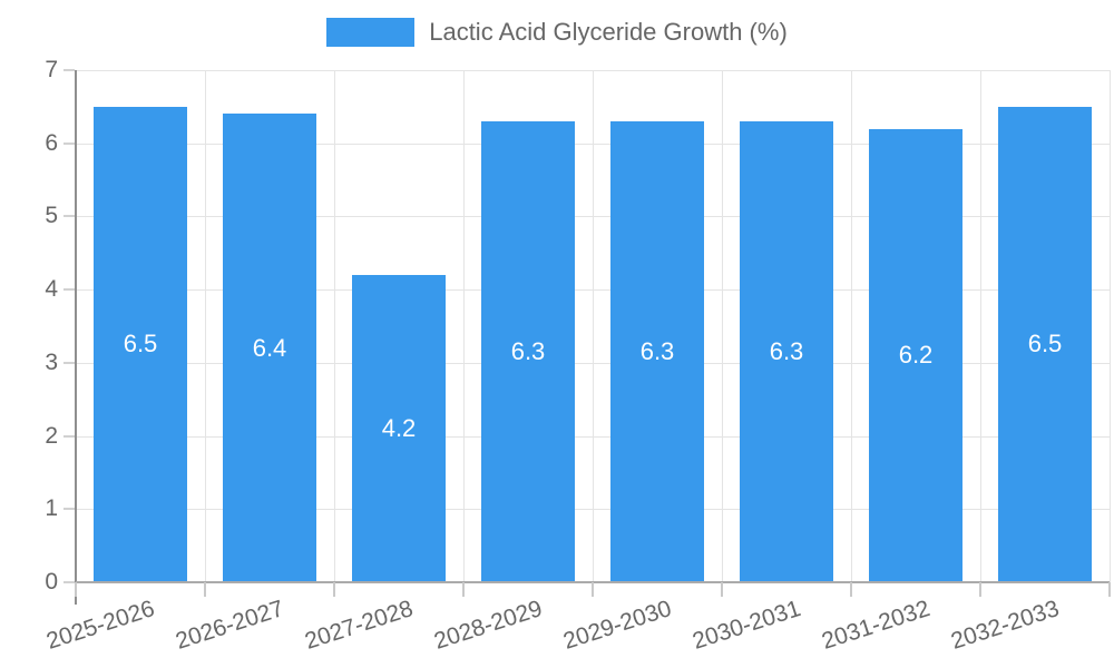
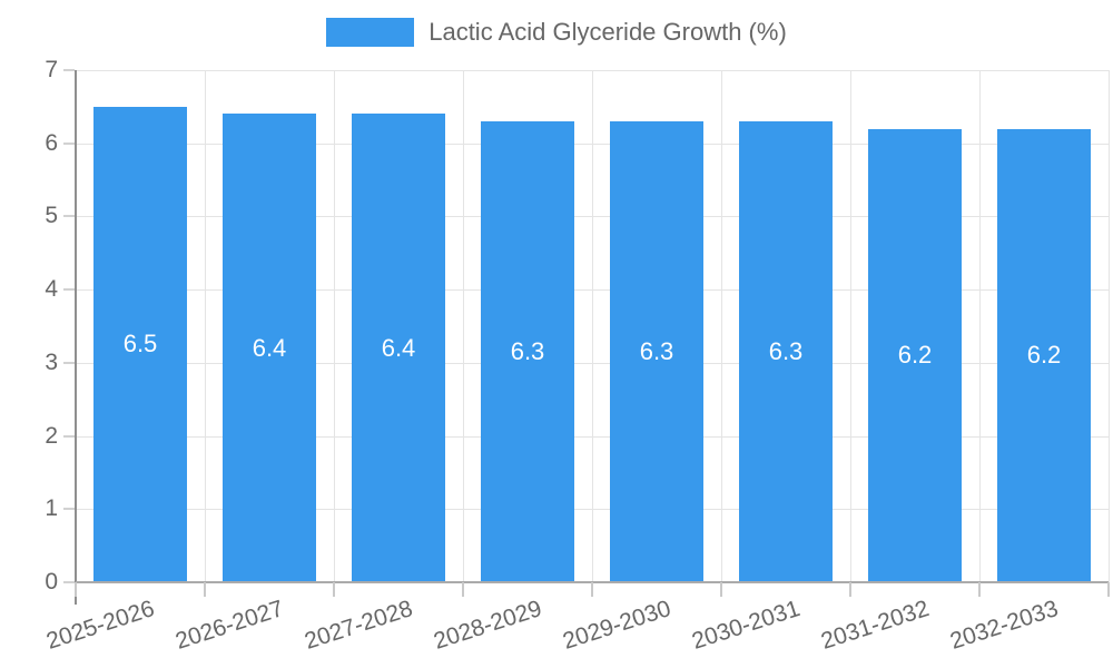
2027-2028: 4.2 -> 6.4
2032-2033: 6.5 -> 6.2
